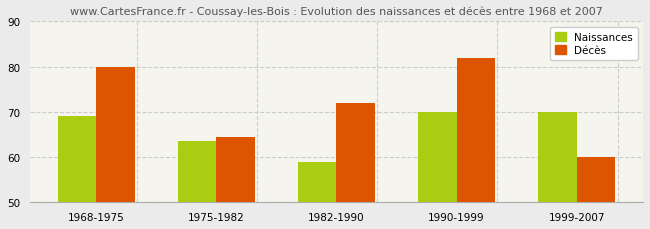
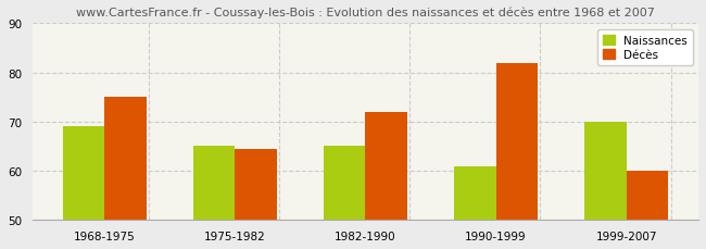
Décès/1968-1975: 80.0 -> 75.0
Naissances/1975-1982: 63.5 -> 65.0
Naissances/1982-1990: 59.0 -> 65.0
Naissances/1990-1999: 70.0 -> 61.0
